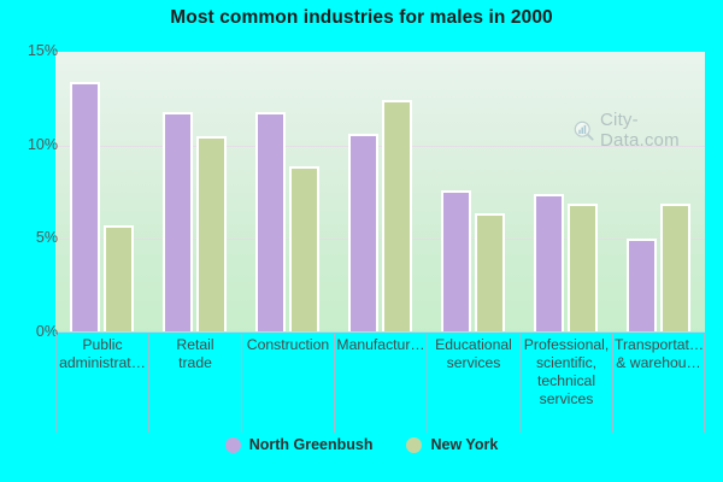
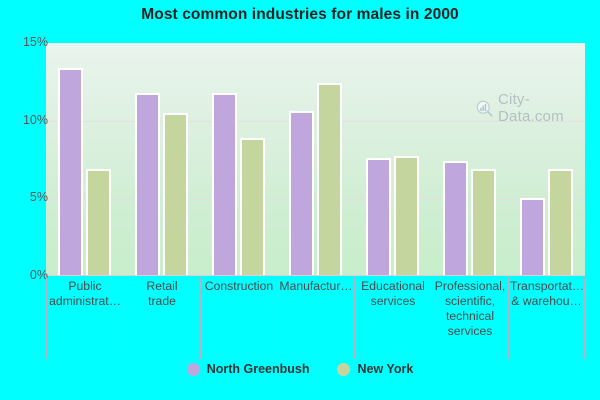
New York/Public administrat…: 5.7% -> 6.9%
New York/Educational services: 6.4% -> 7.7%
